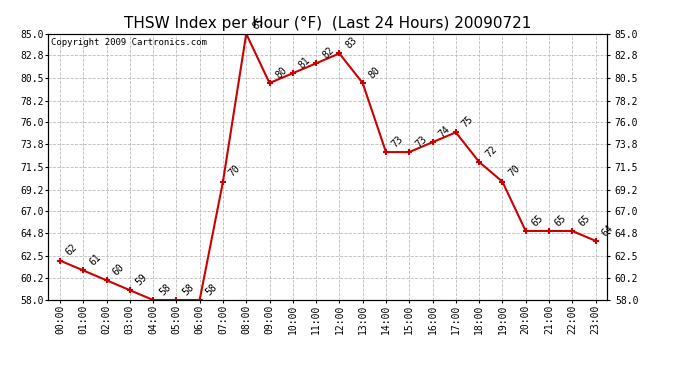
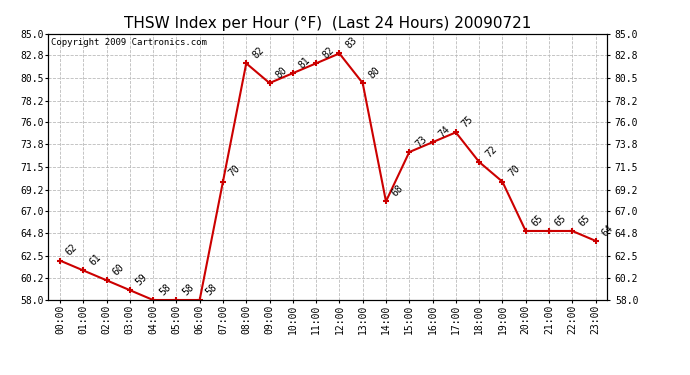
08:00: 85 -> 82
14:00: 73 -> 68
